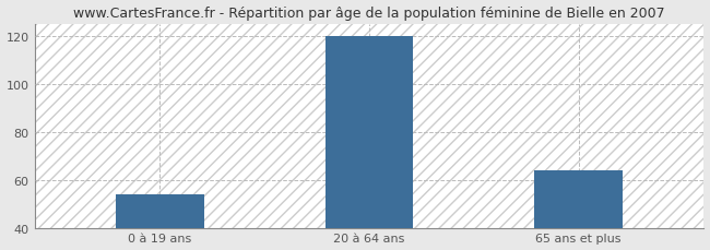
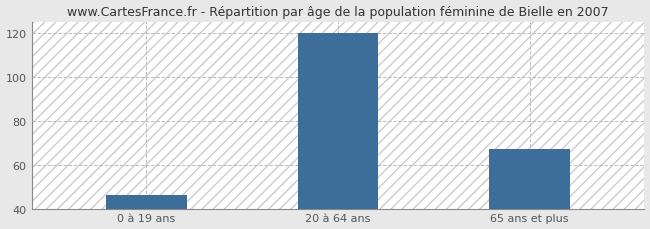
0 à 19 ans: 54 -> 46
65 ans et plus: 64 -> 67
